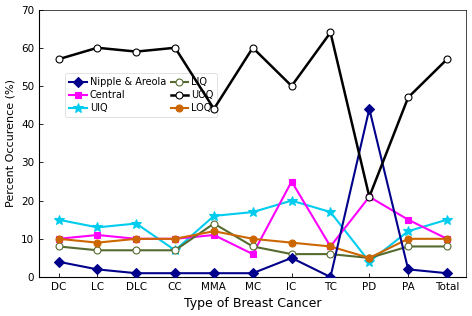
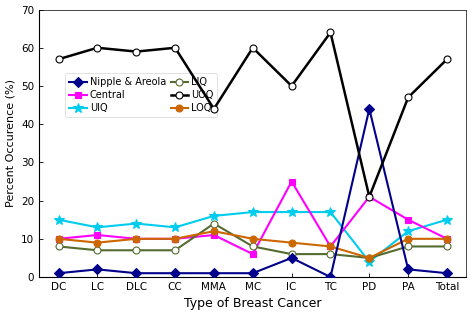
Nipple & Areola/DC: 4 -> 1
UIQ/CC: 7 -> 13
UIQ/IC: 20 -> 17
